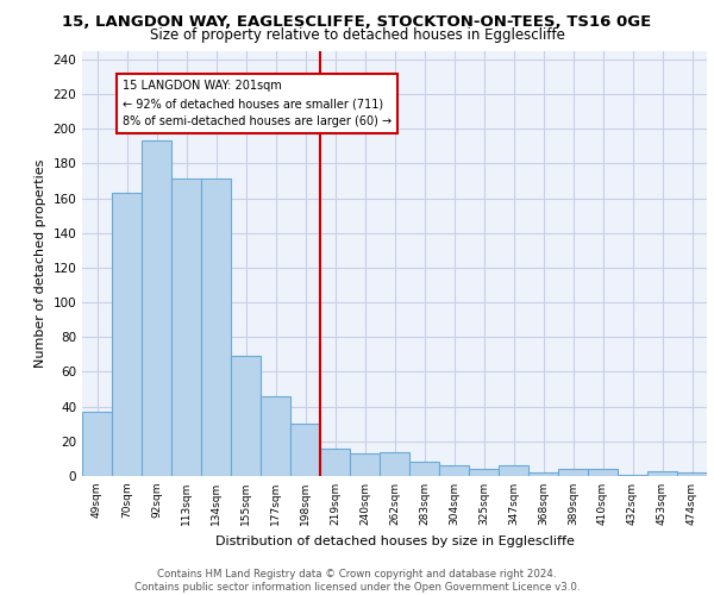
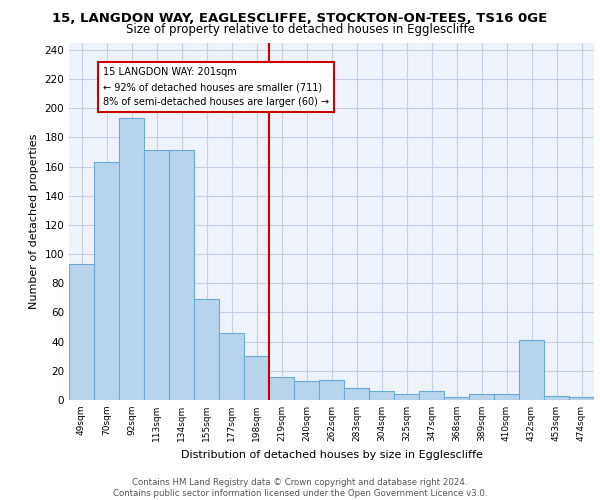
49sqm: 37 -> 93
432sqm: 1 -> 41
